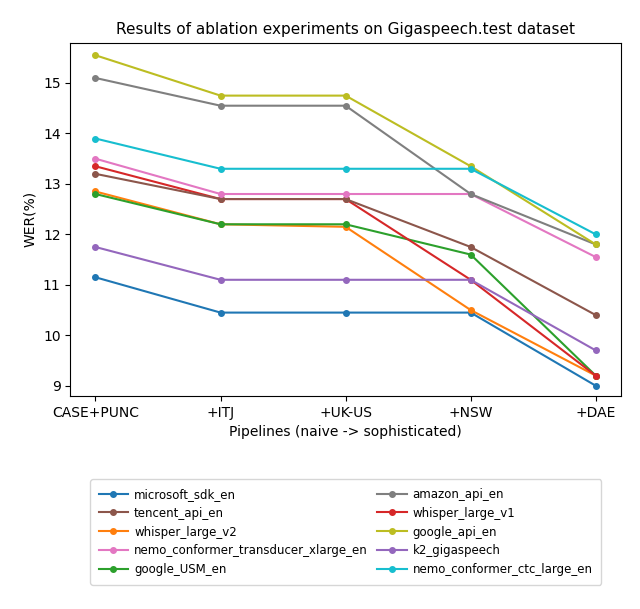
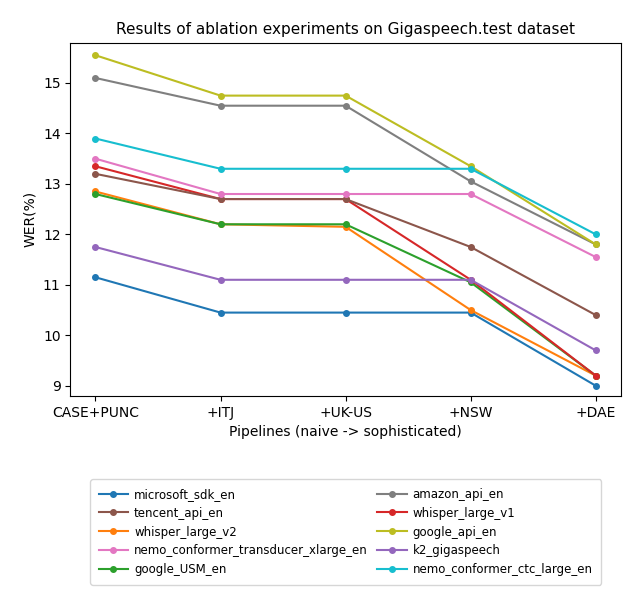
google_USM_en/+NSW: 11.60 -> 11.05
amazon_api_en/+NSW: 12.80 -> 13.05
